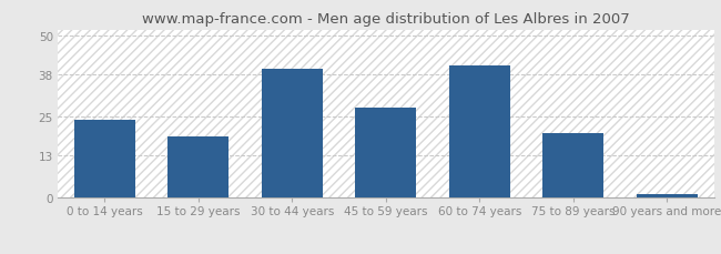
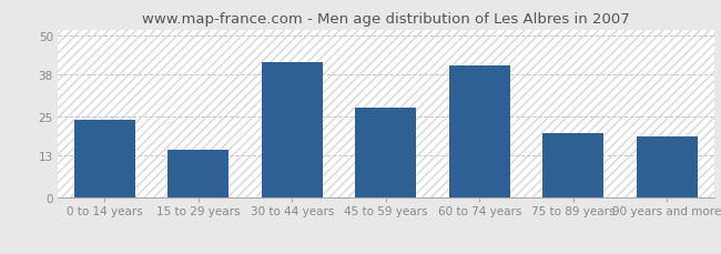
15 to 29 years: 19 -> 15
30 to 44 years: 40 -> 42
90 years and more: 1 -> 19
